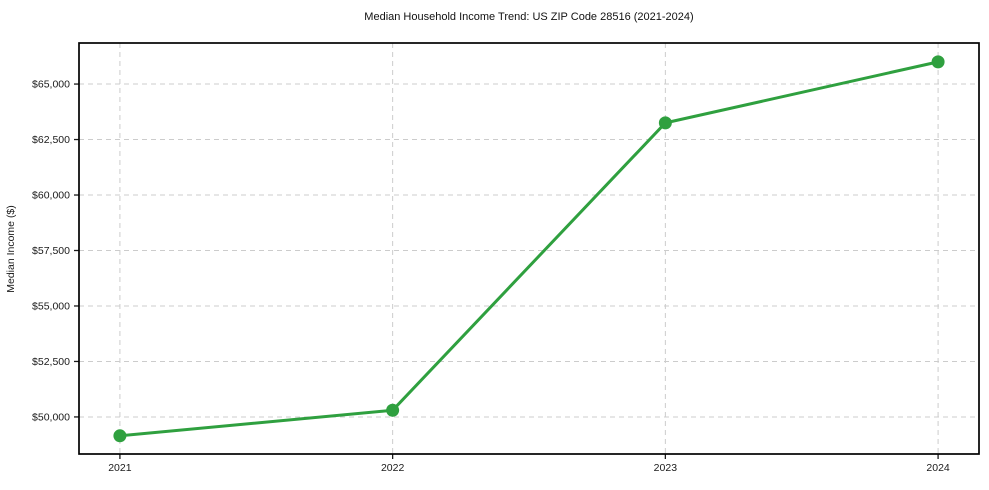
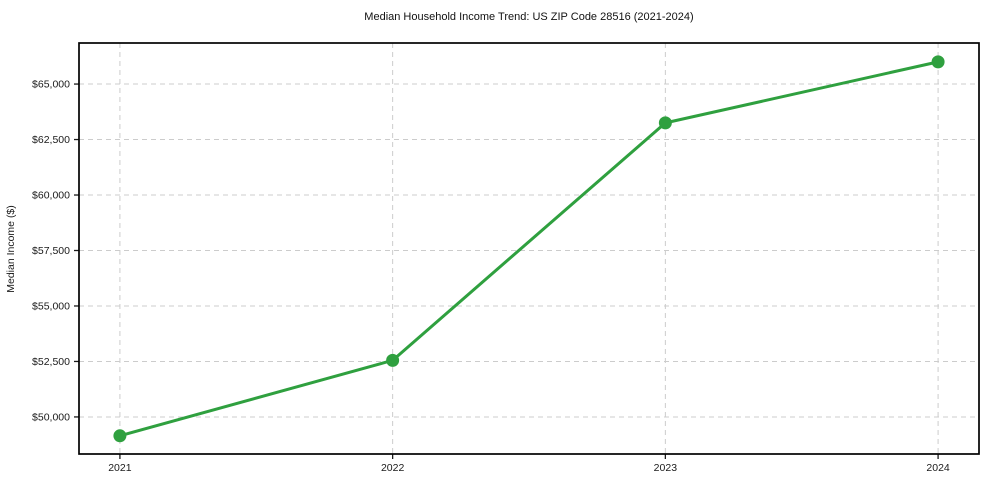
2022: $50300 -> $52600
